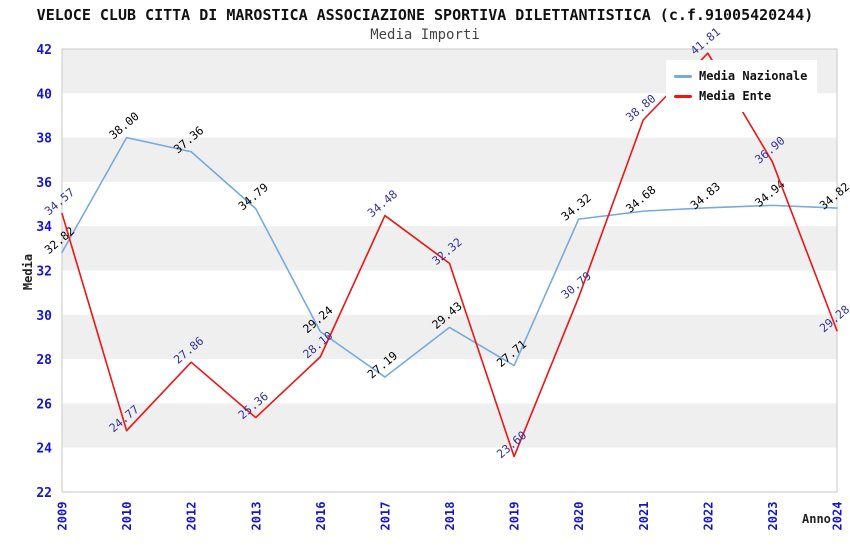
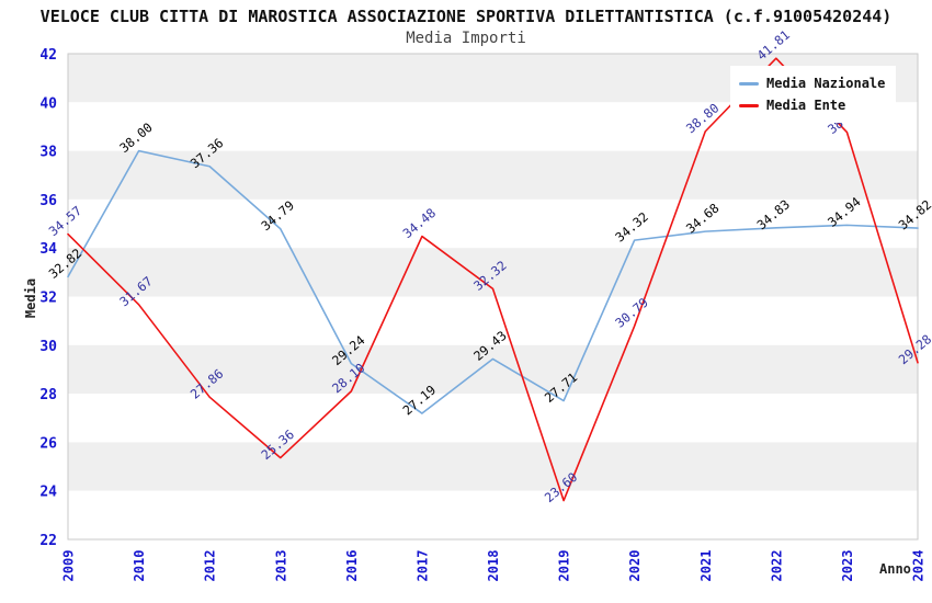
Media Ente/2010: 24.77 -> 31.67
Media Ente/2023: 36.90 -> 38.77
